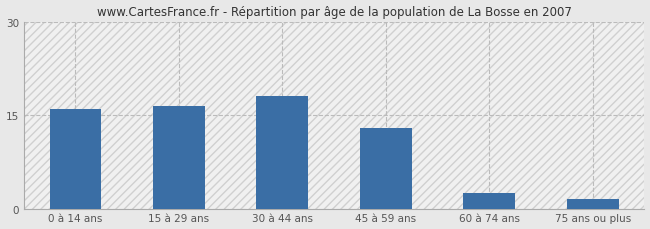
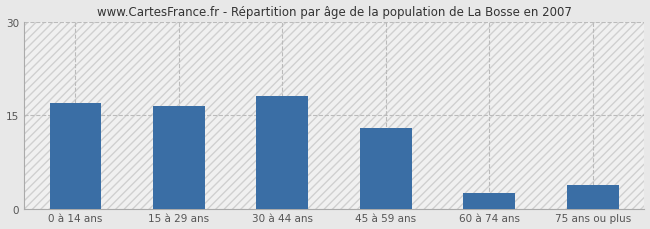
0 à 14 ans: 16.0 -> 17.0
75 ans ou plus: 1.5 -> 3.8
